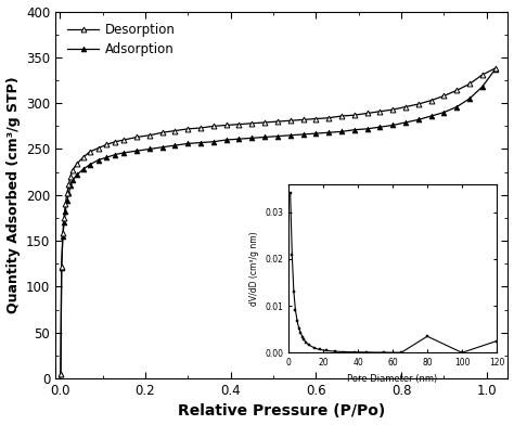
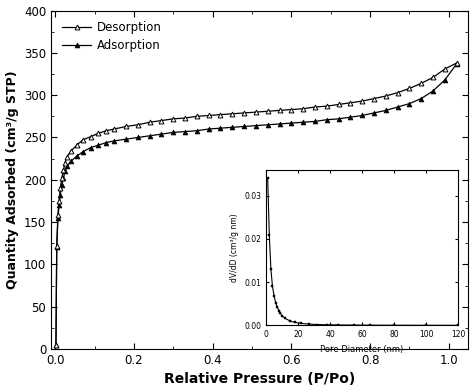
80: 0.0035 -> 0.0000
120: 0.0025 -> 0.0000
